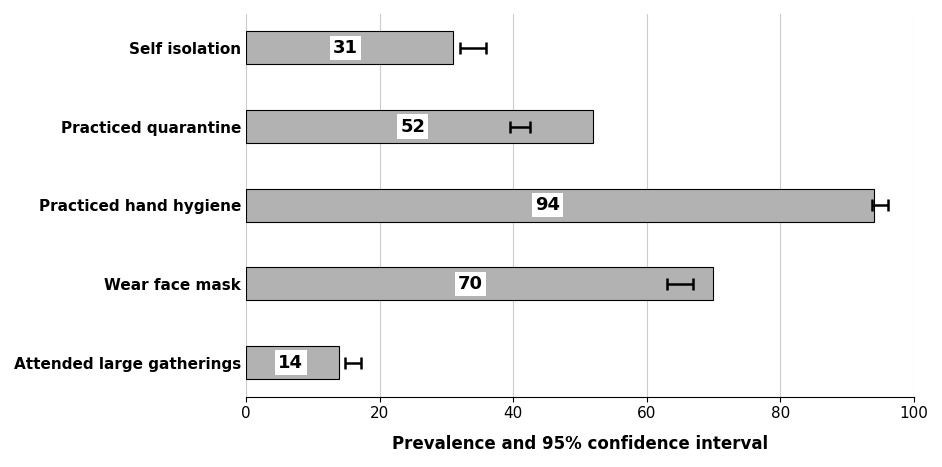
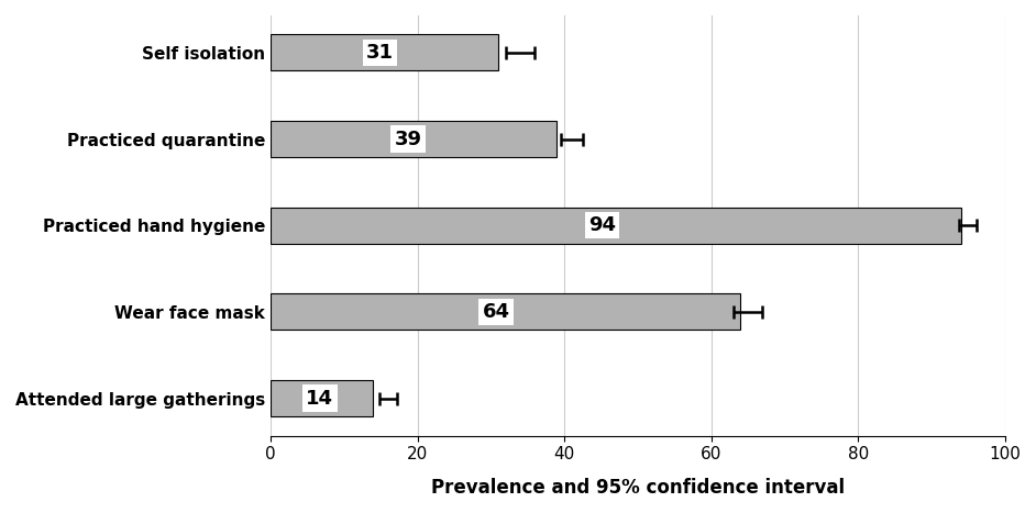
Practiced quarantine: 52 -> 39
Wear face mask: 70 -> 64
